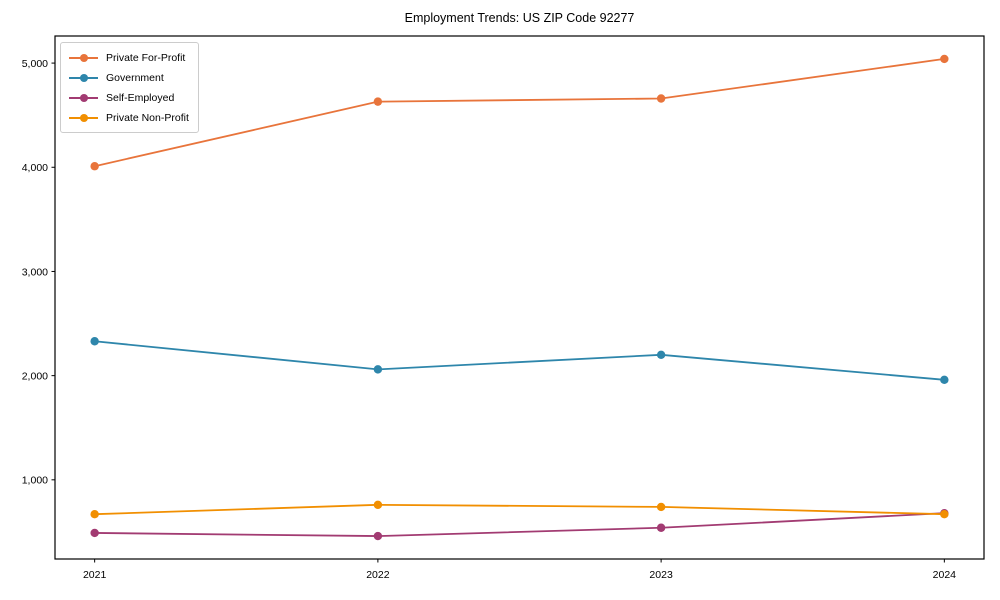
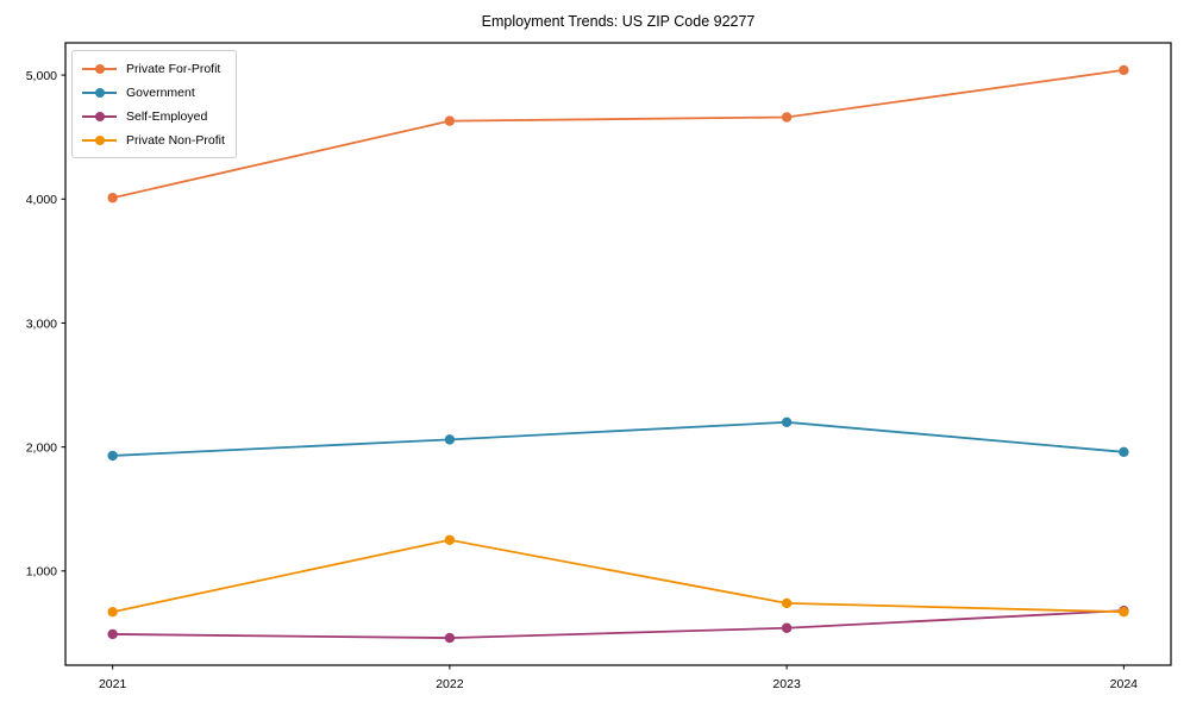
Government/2021: 2330 -> 1930
Private Non-Profit/2022: 760 -> 1250
